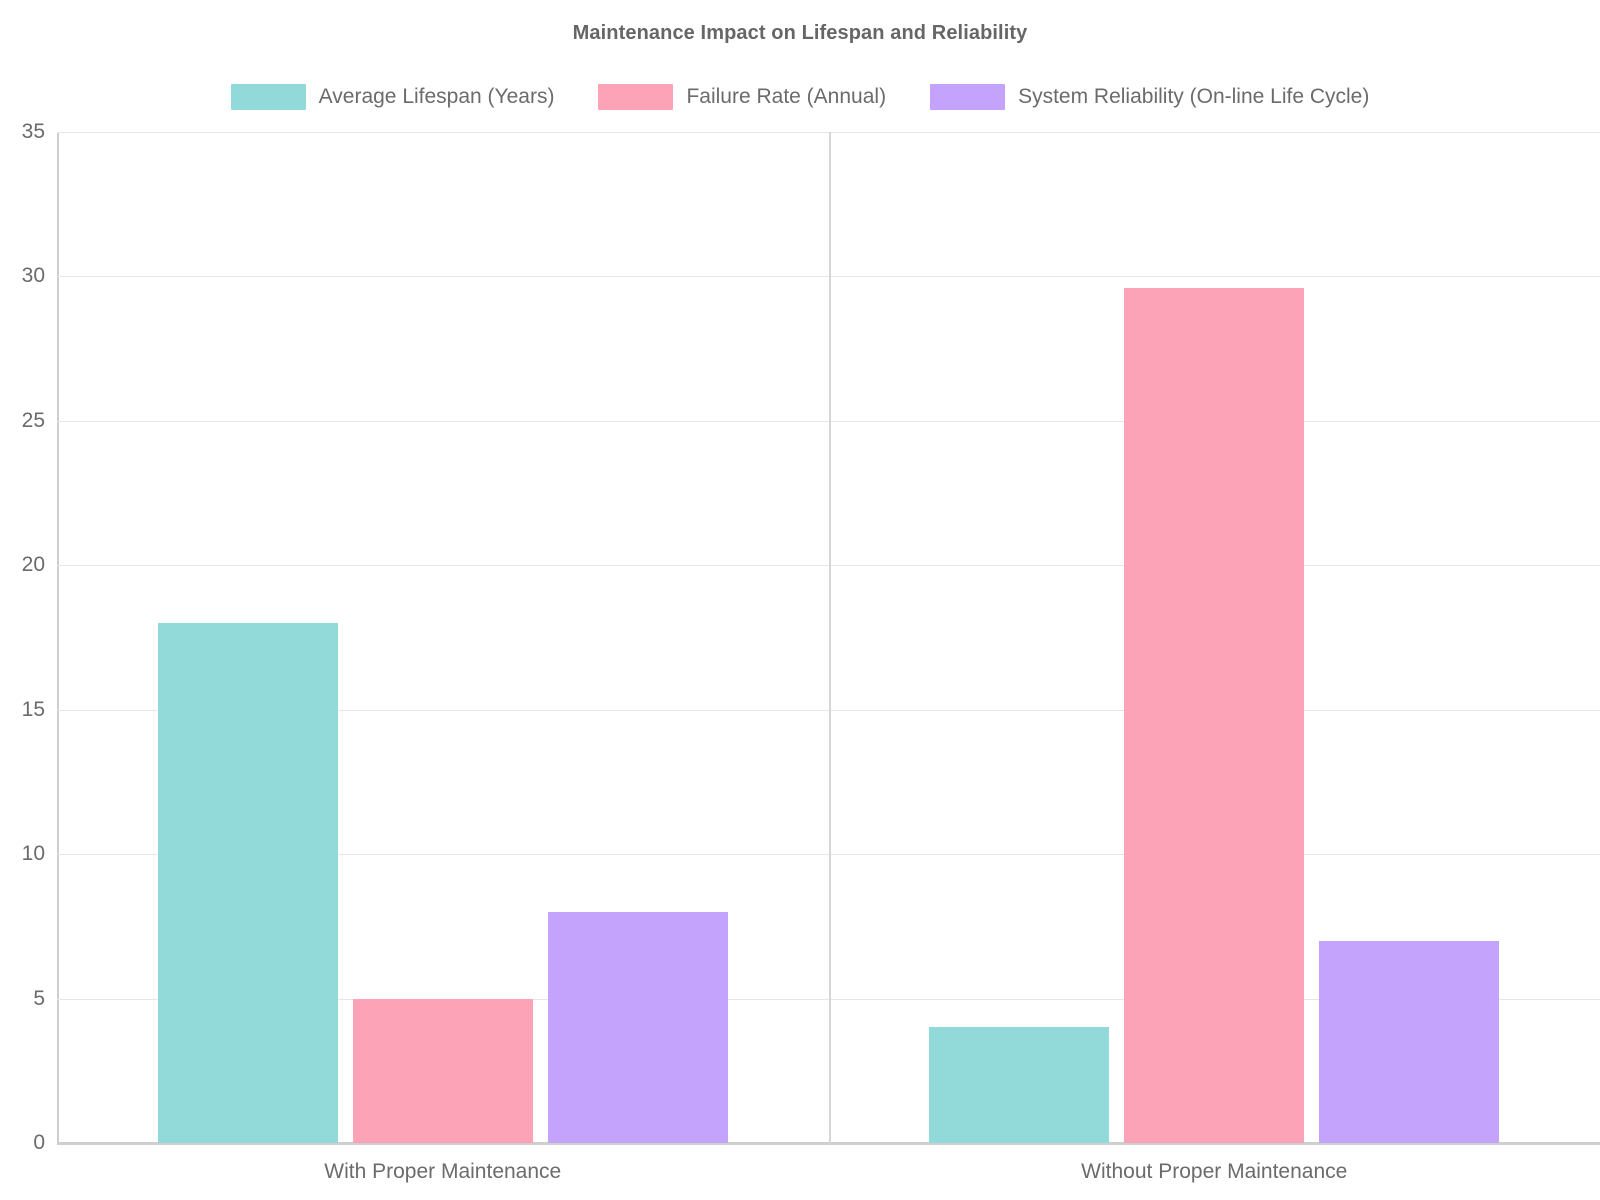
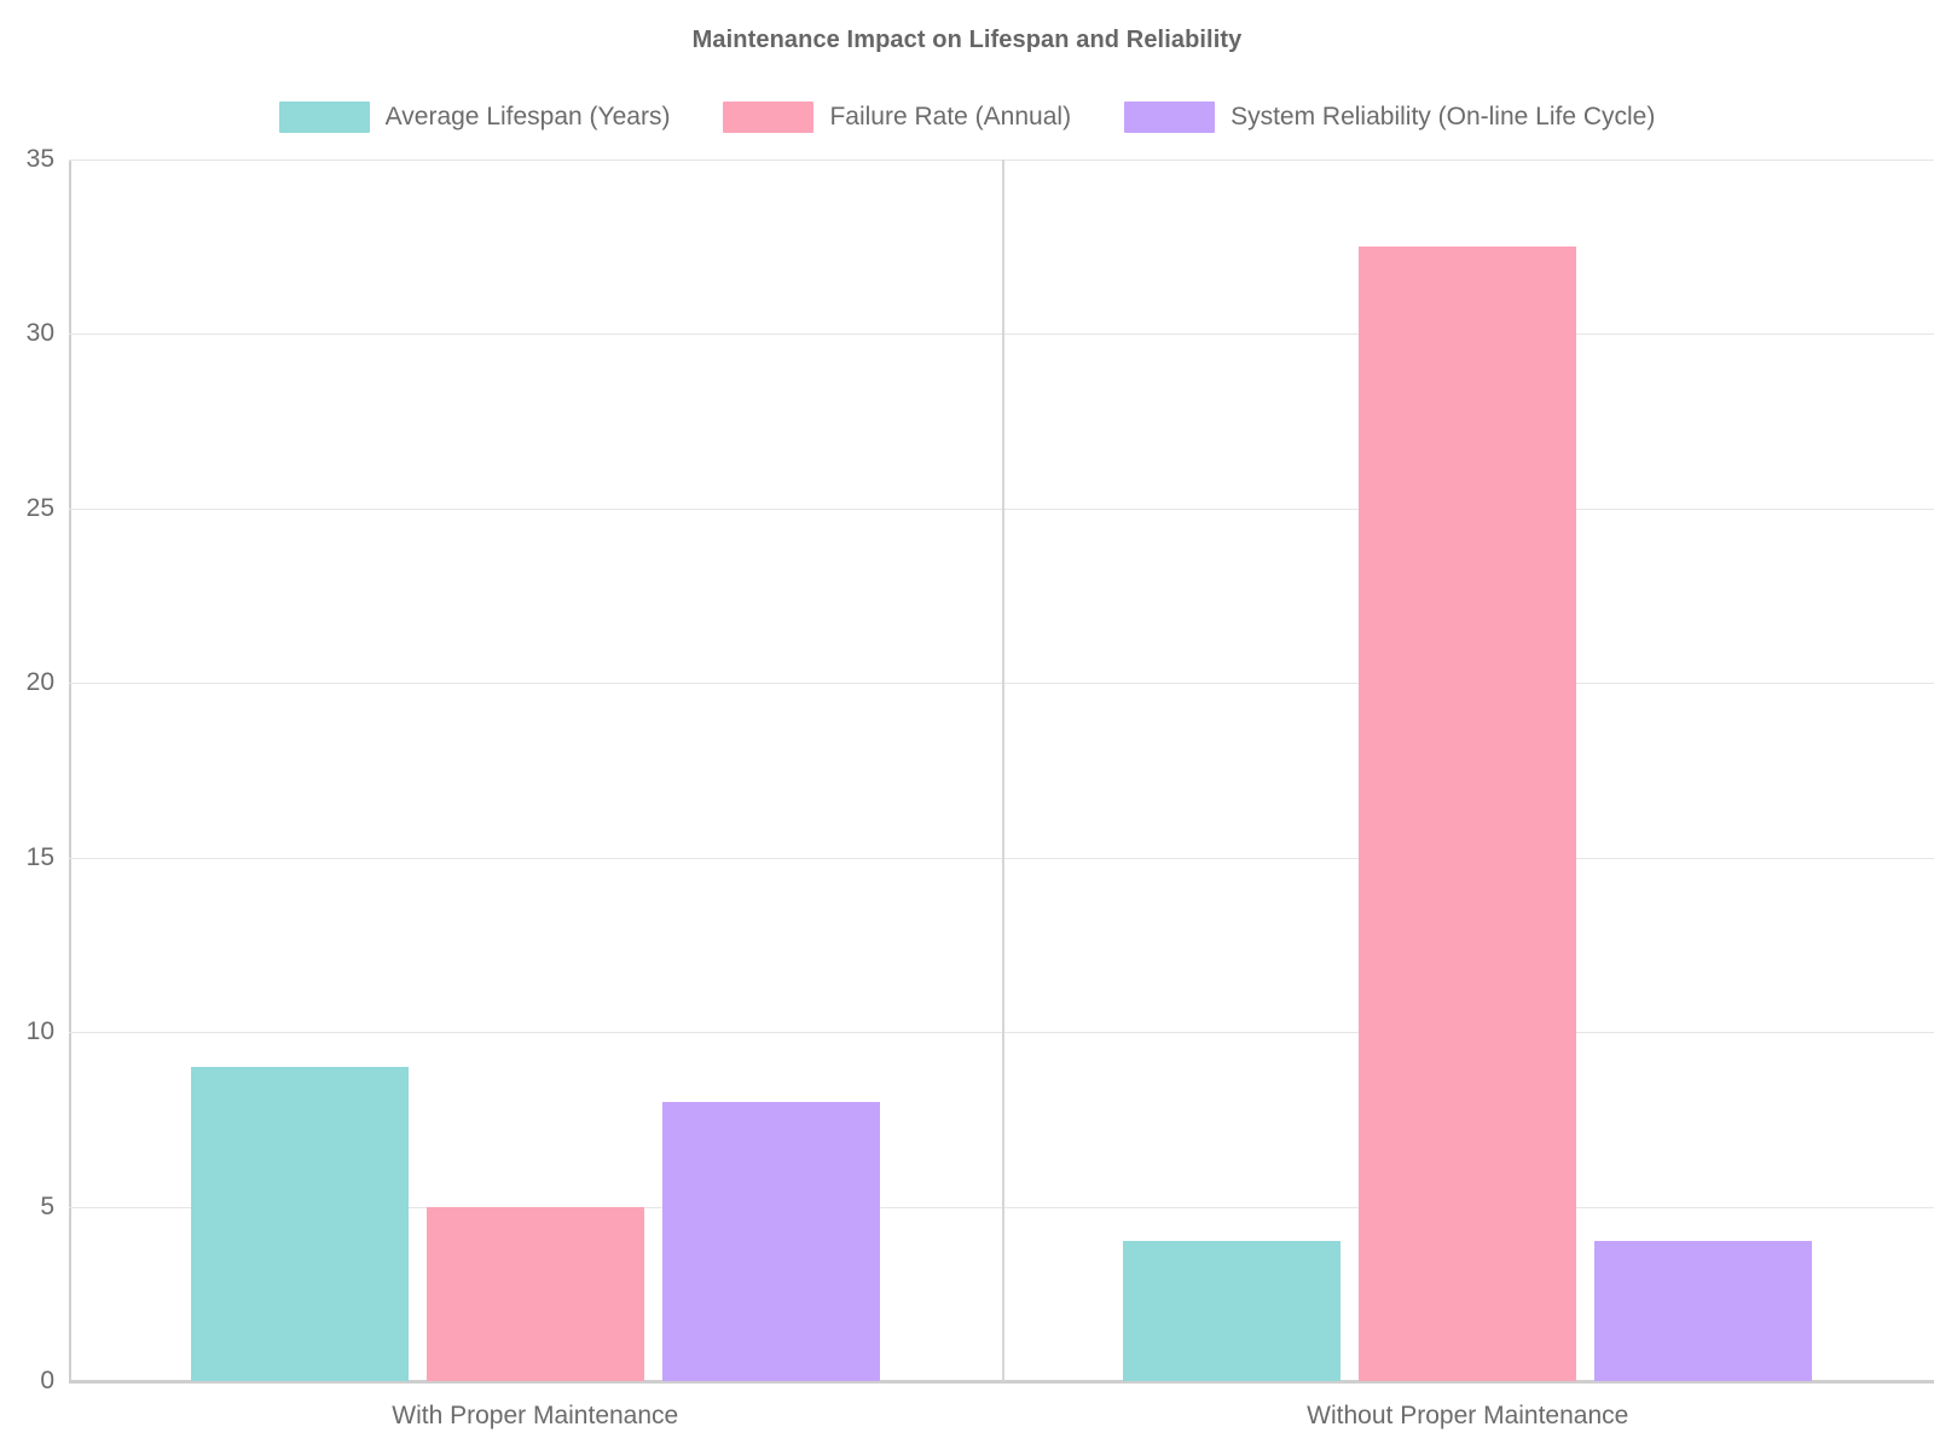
Average Lifespan (Years)/With Proper Maintenance: 18 -> 9
Failure Rate (Annual)/Without Proper Maintenance: 29.6 -> 32.5
System Reliability (On-line Life Cycle)/Without Proper Maintenance: 7 -> 4
